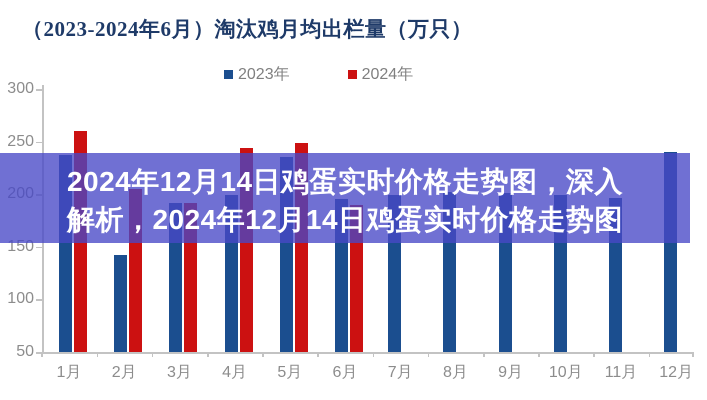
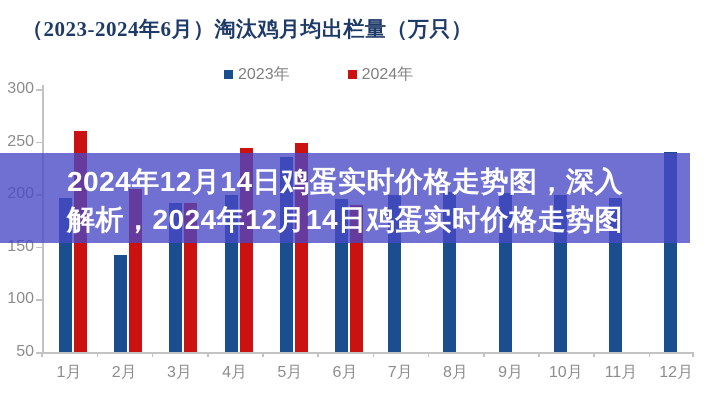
2023年/1月: 237 -> 196
